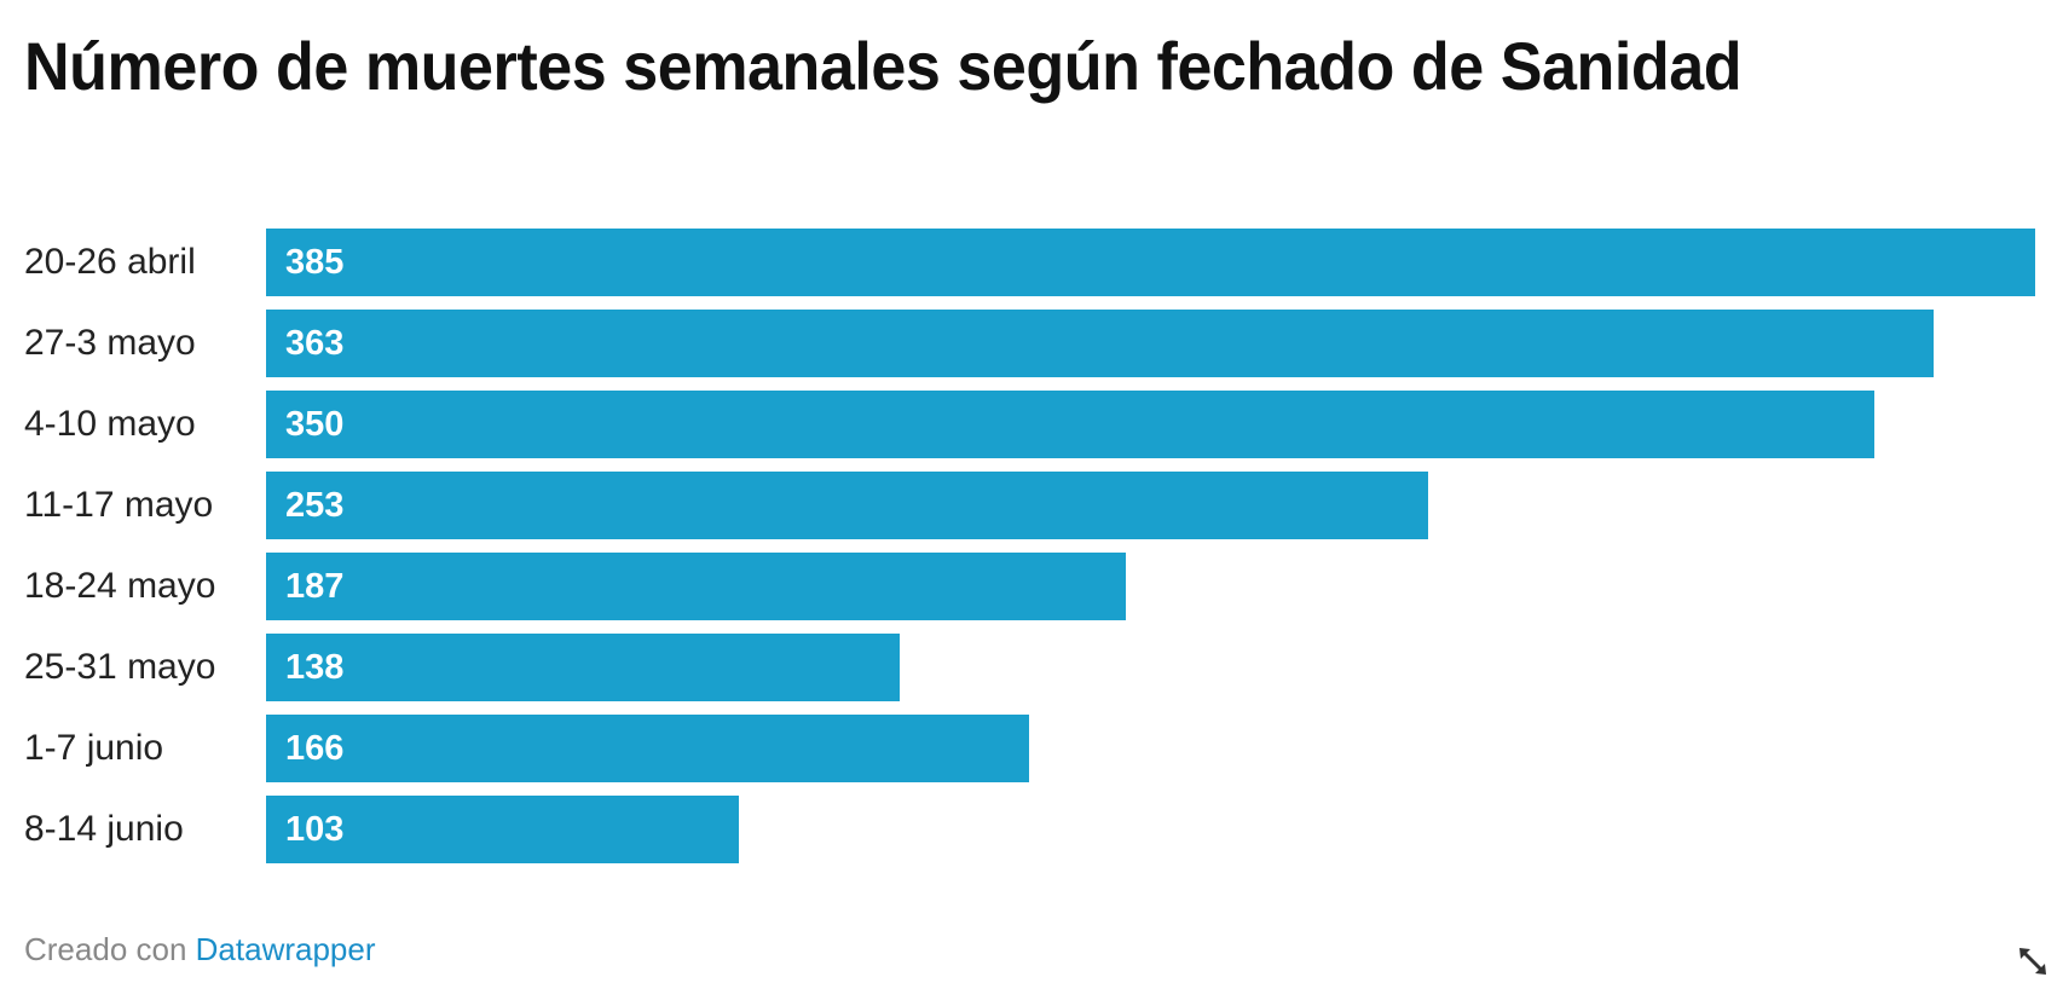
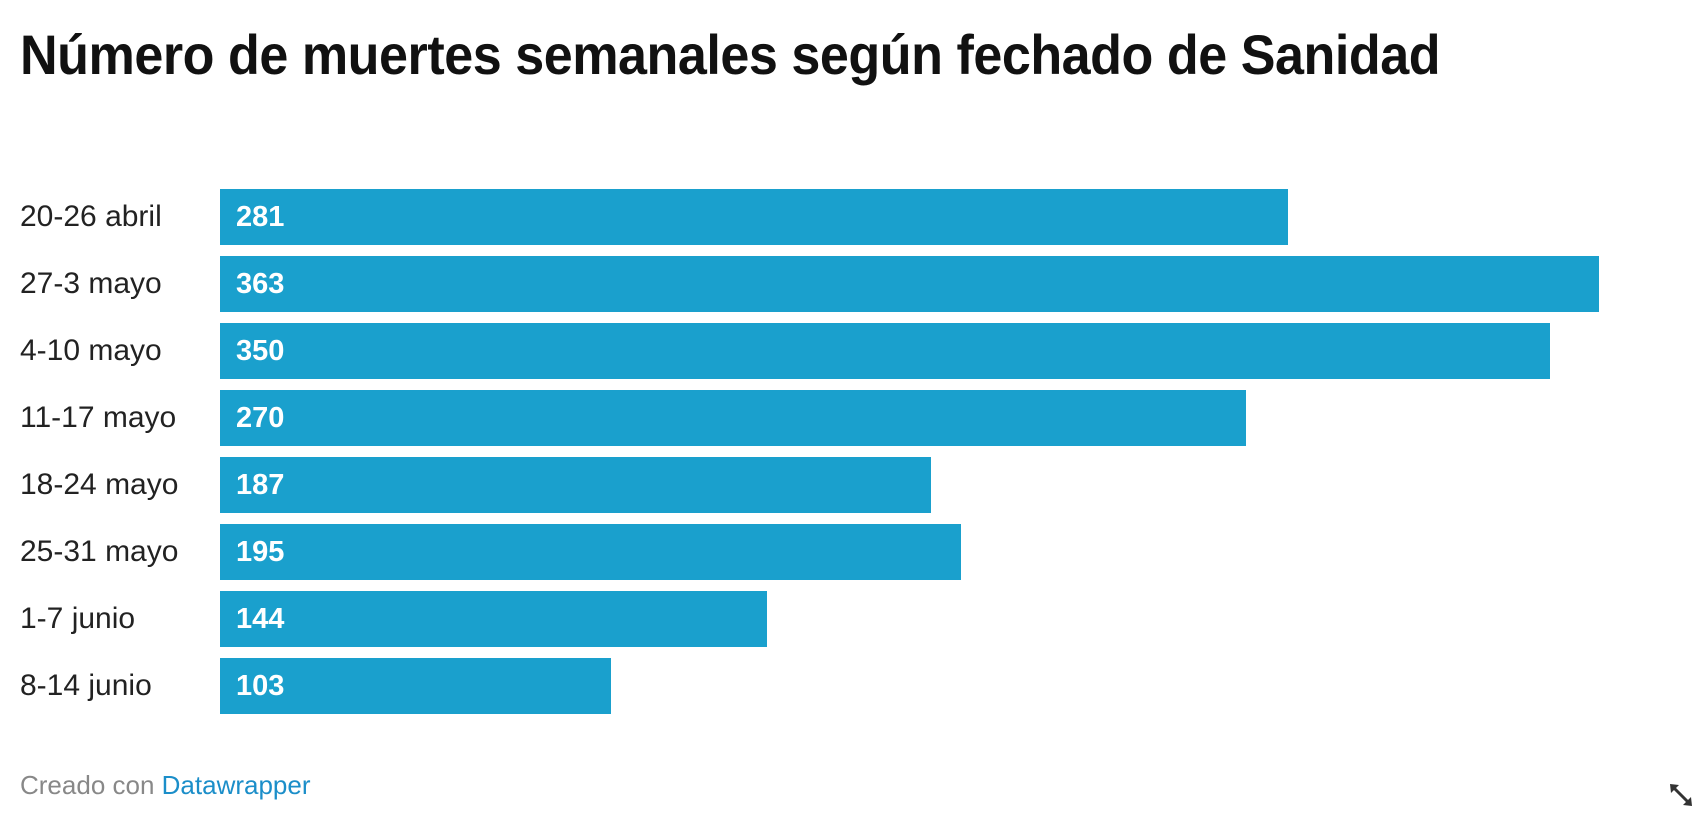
20-26 abril: 385 -> 281
11-17 mayo: 253 -> 270
25-31 mayo: 138 -> 195
1-7 junio: 166 -> 144
